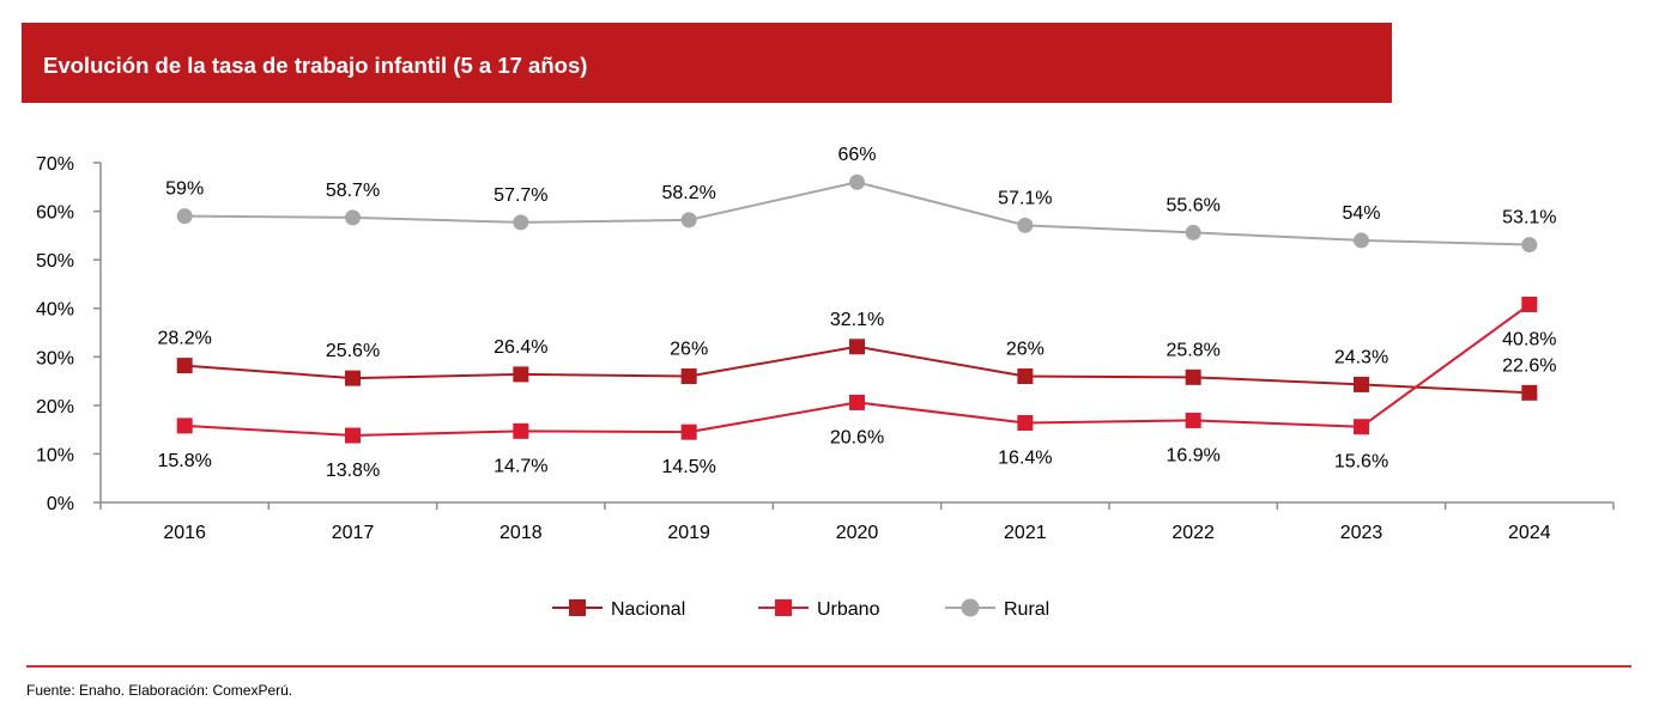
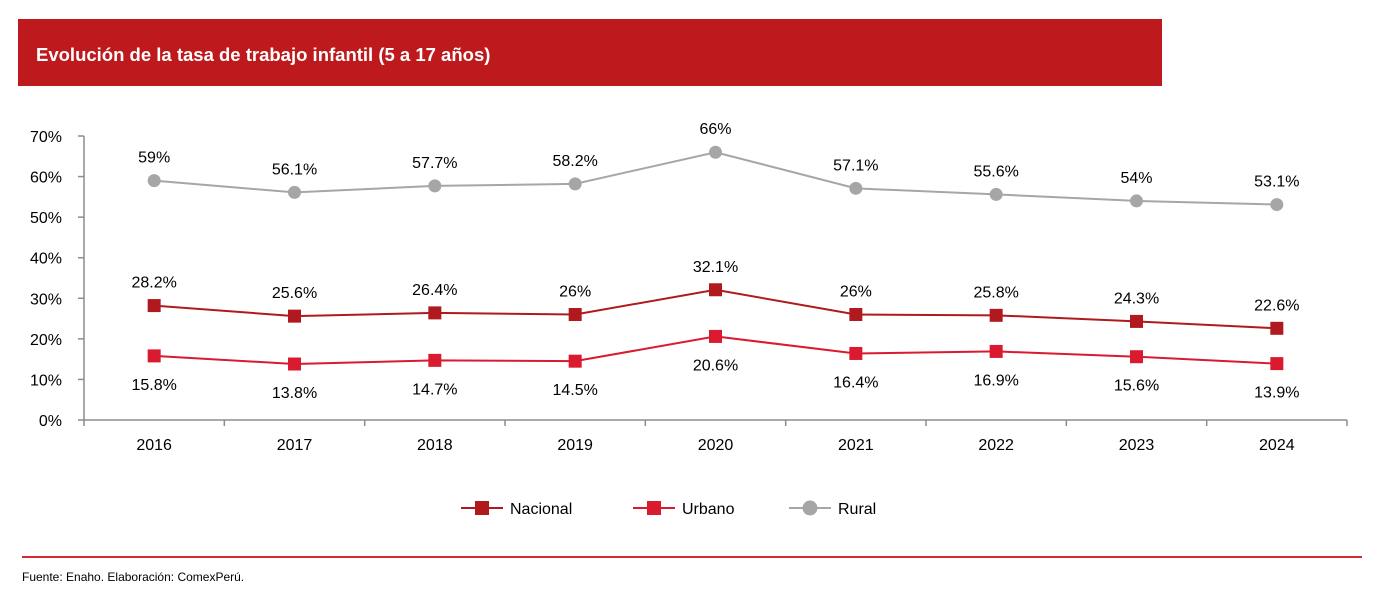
Rural/2017: 58.7% -> 56.1%
Urbano/2024: 40.8% -> 13.9%
